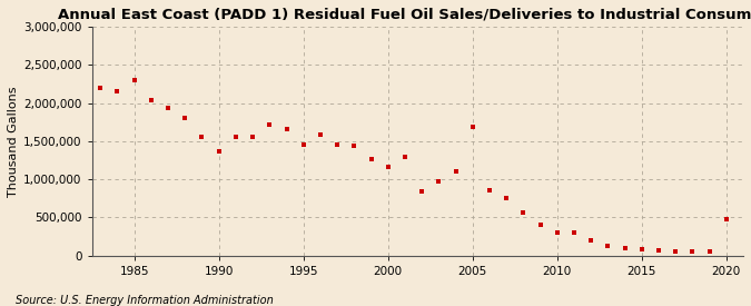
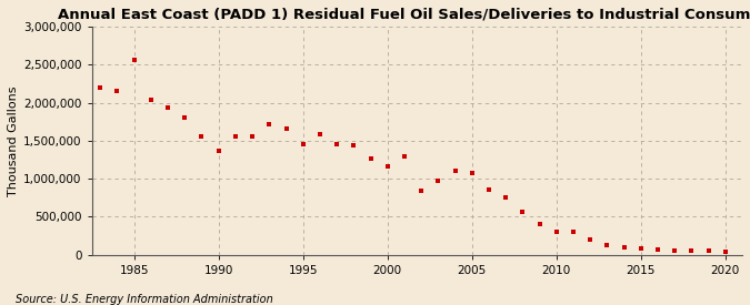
1985: 2,300,000 -> 2,560,000
2005: 1,680,000 -> 1,080,000
2020: 480,000 -> 40,000
